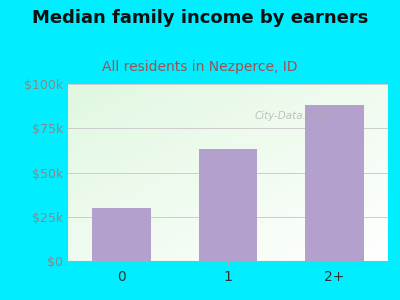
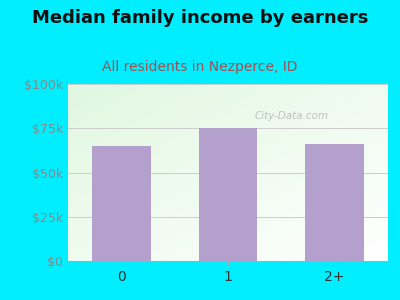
0: $30k -> $65k
1: $63k -> $75k
2+: $88k -> $66k
